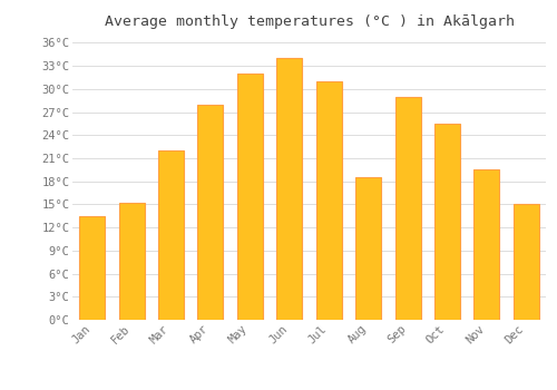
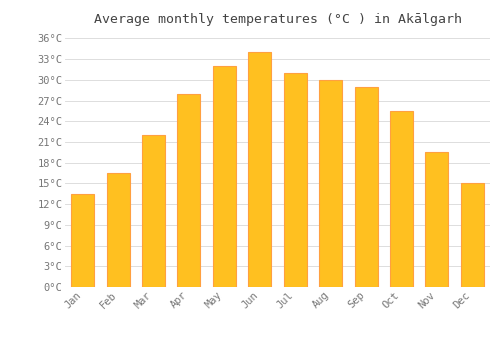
Feb: 15.2°C -> 16.5°C
Aug: 18.6°C -> 30.0°C
